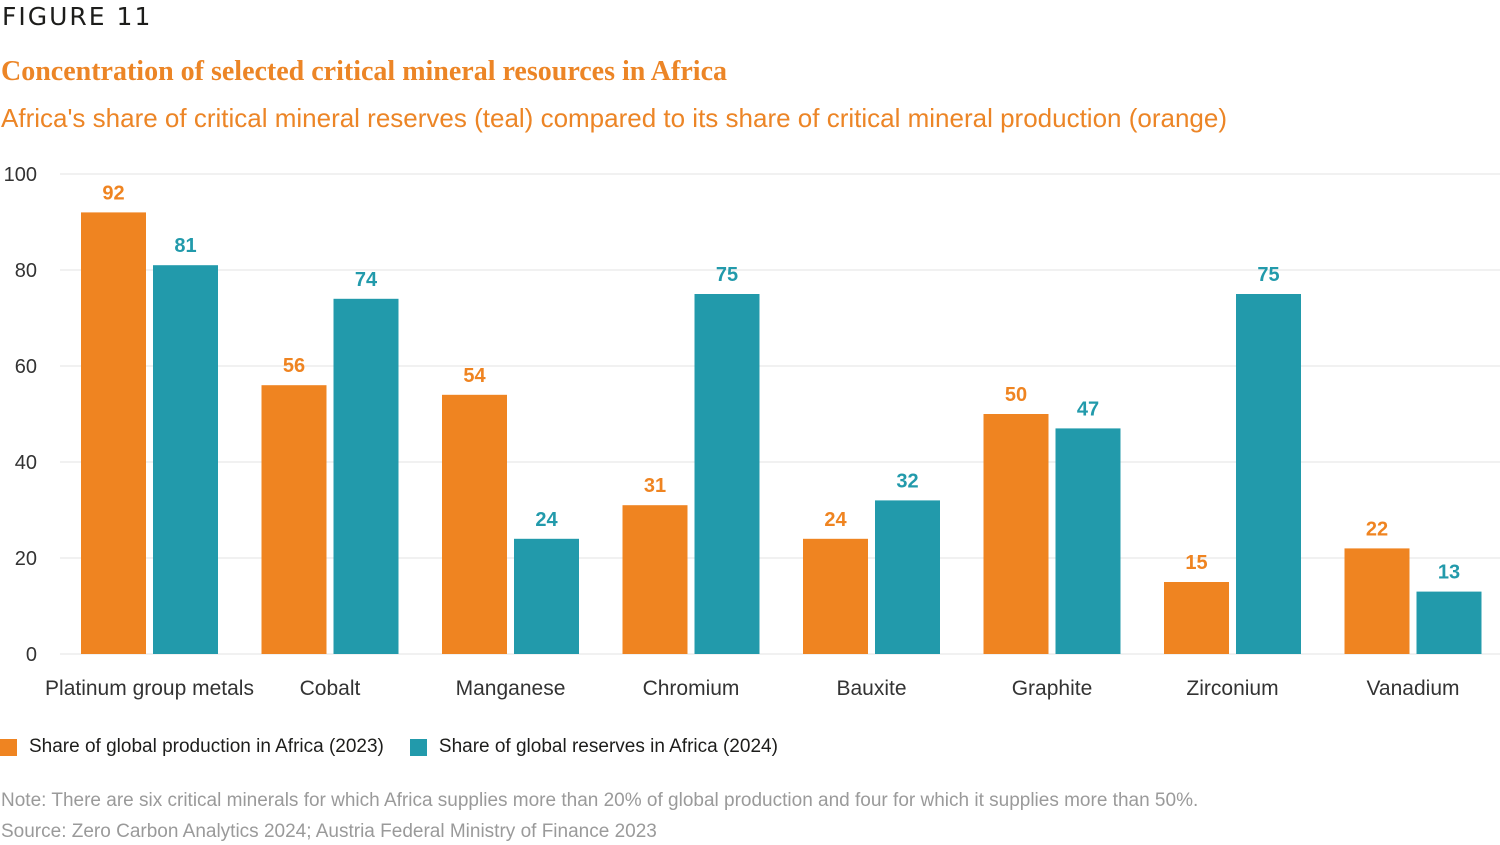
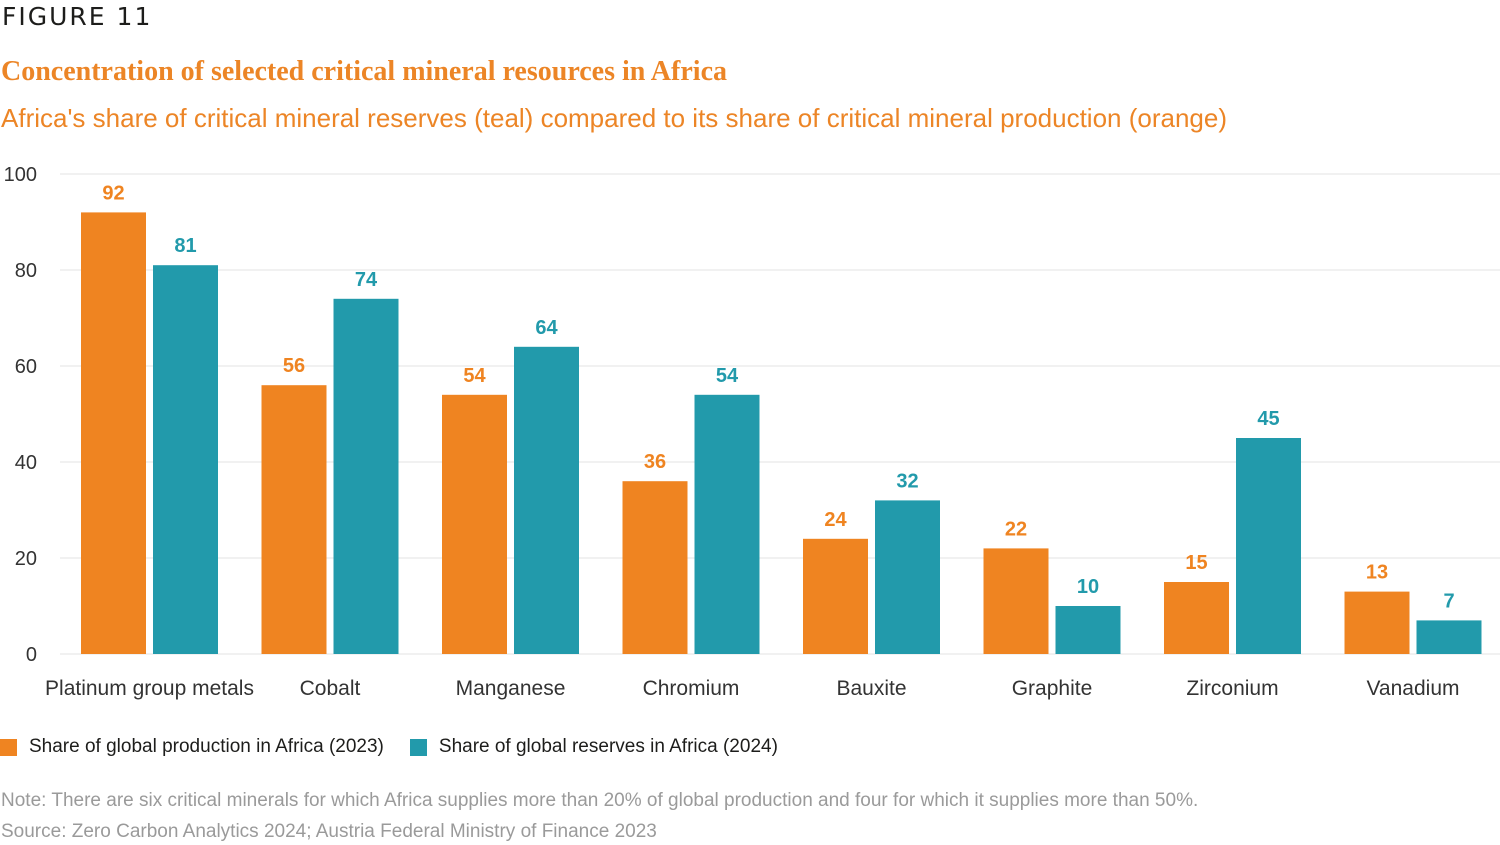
Share of global reserves in Africa (2024)/Manganese: 24 -> 64
Share of global production in Africa (2023)/Chromium: 31 -> 36
Share of global reserves in Africa (2024)/Chromium: 75 -> 54
Share of global production in Africa (2023)/Graphite: 50 -> 22
Share of global reserves in Africa (2024)/Graphite: 47 -> 10
Share of global reserves in Africa (2024)/Zirconium: 75 -> 45
Share of global production in Africa (2023)/Vanadium: 22 -> 13
Share of global reserves in Africa (2024)/Vanadium: 13 -> 7
